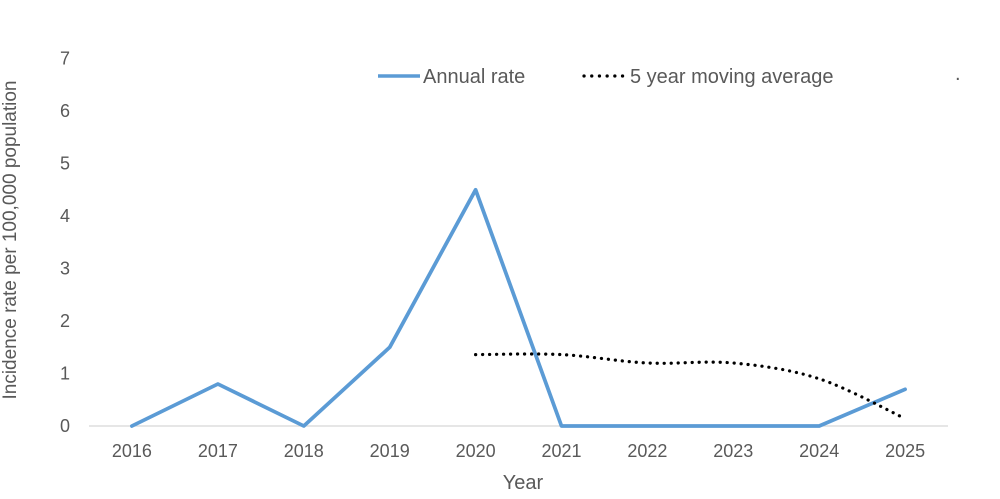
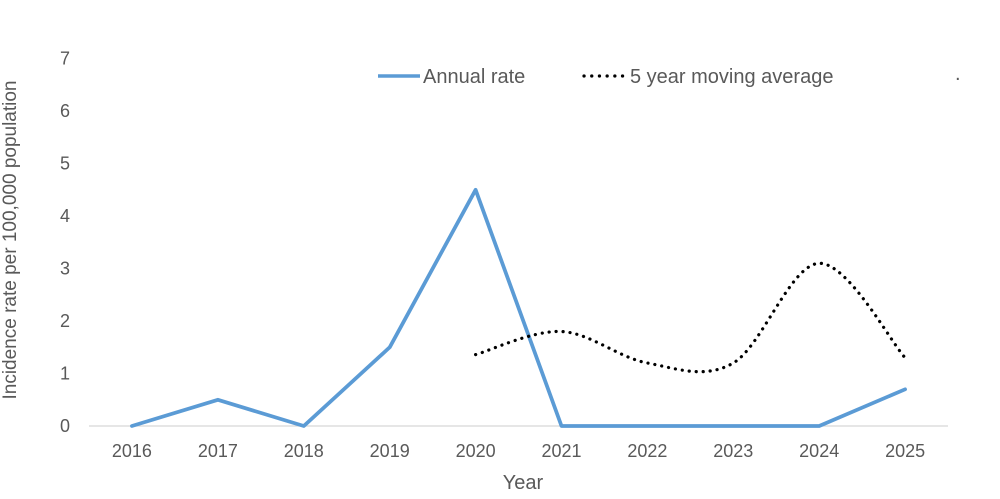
Annual rate/2017: 0.8 -> 0.5
5 year moving average/2021: 1.4 -> 1.8
5 year moving average/2024: 0.9 -> 3.1
5 year moving average/2025: 0.1 -> 1.3
